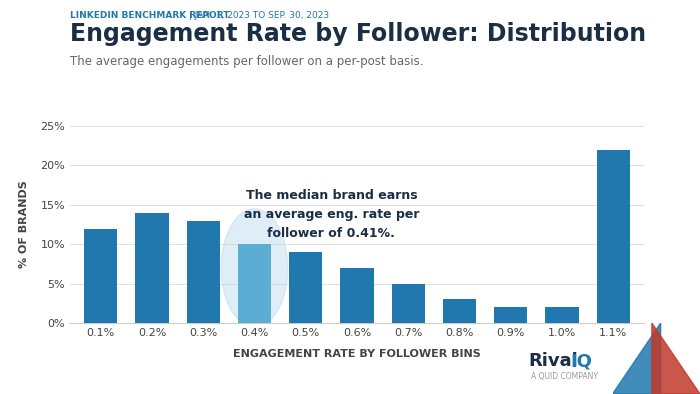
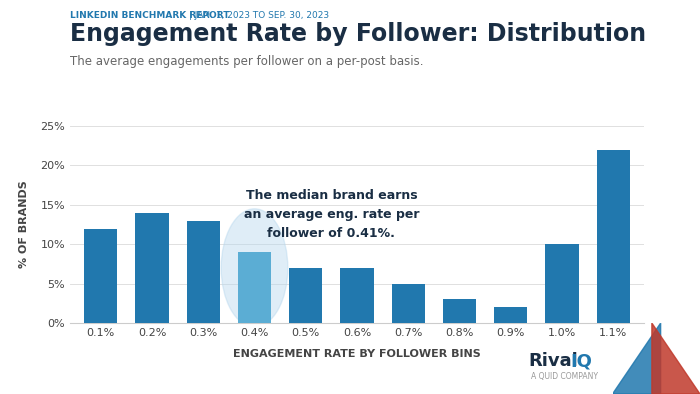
0.4%: 10% -> 9%
0.5%: 9% -> 7%
1.0%: 2% -> 10%
